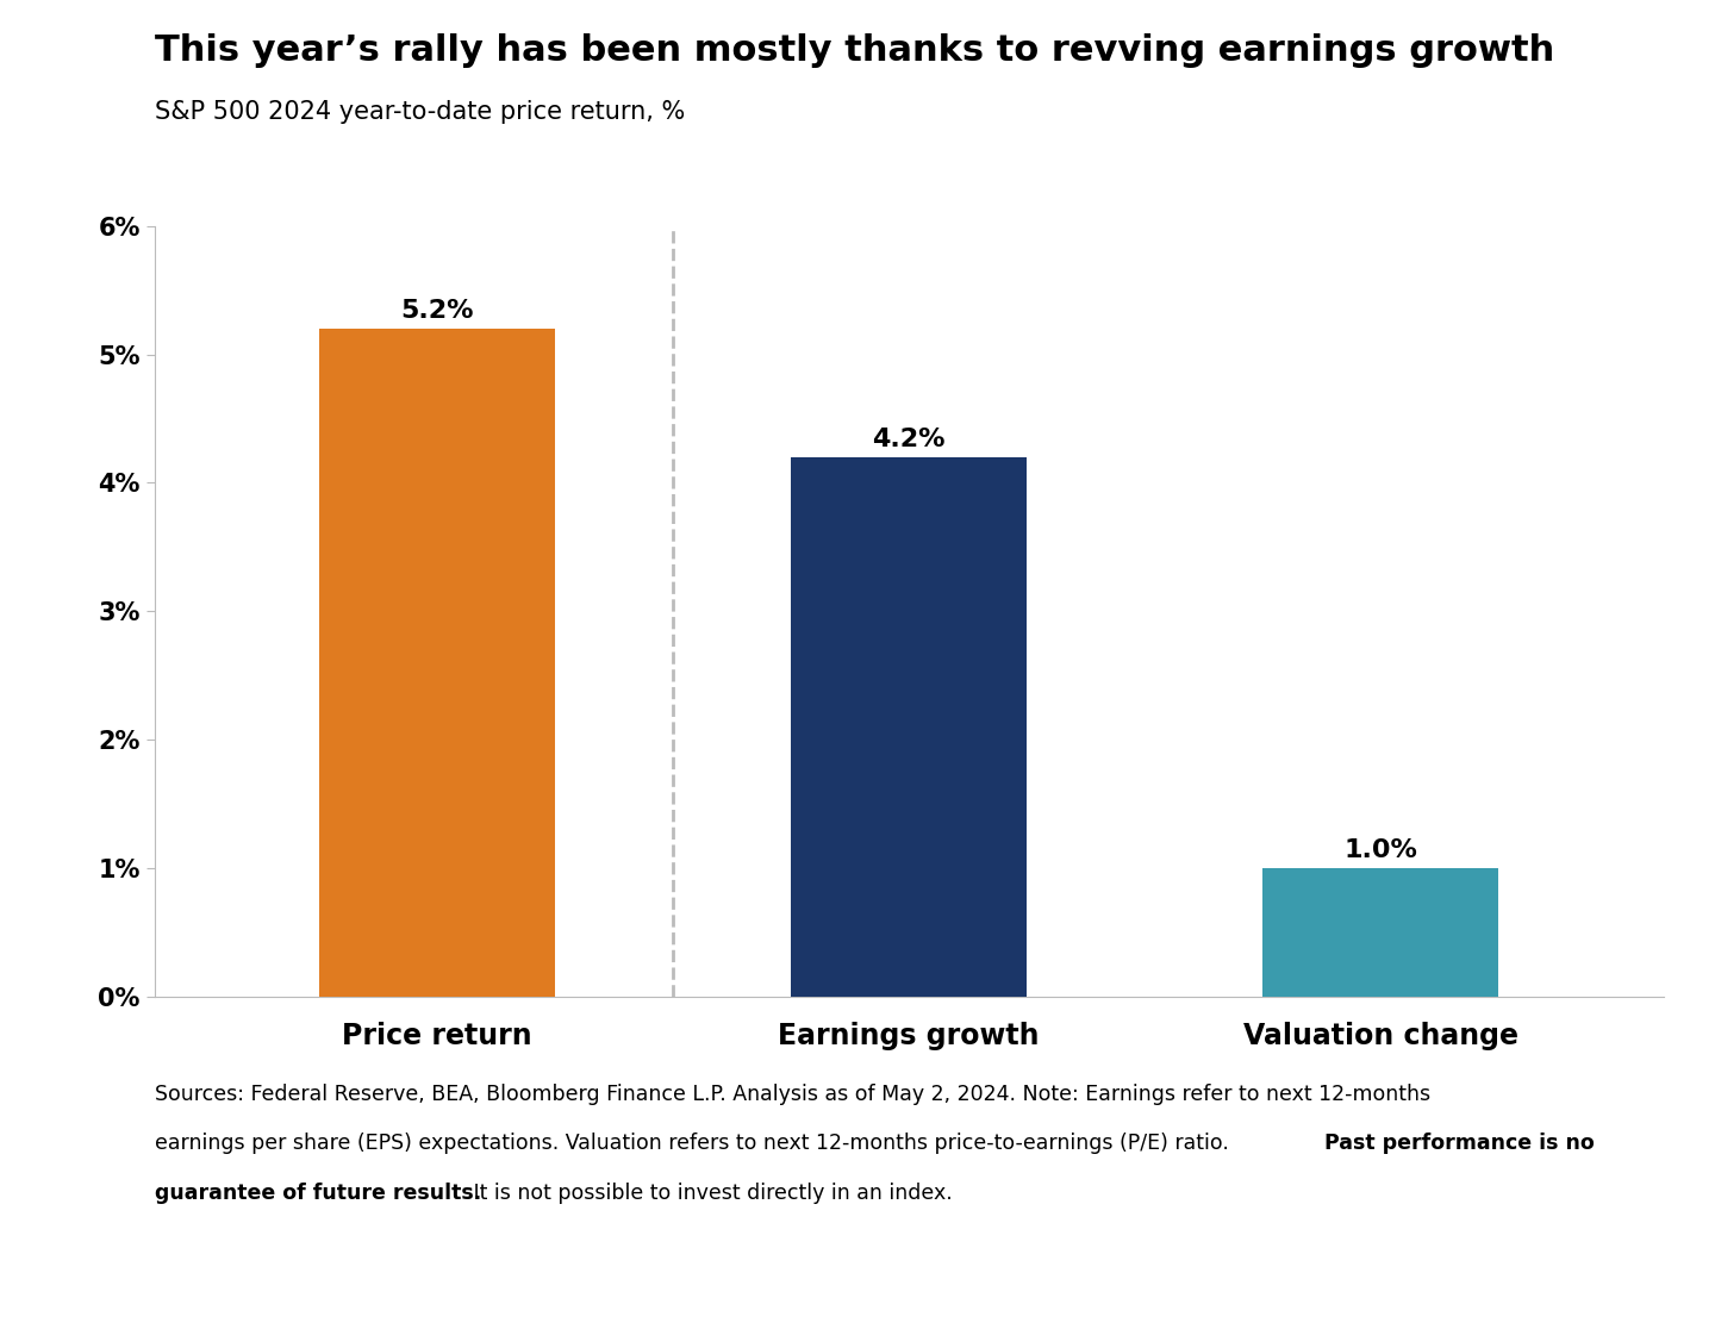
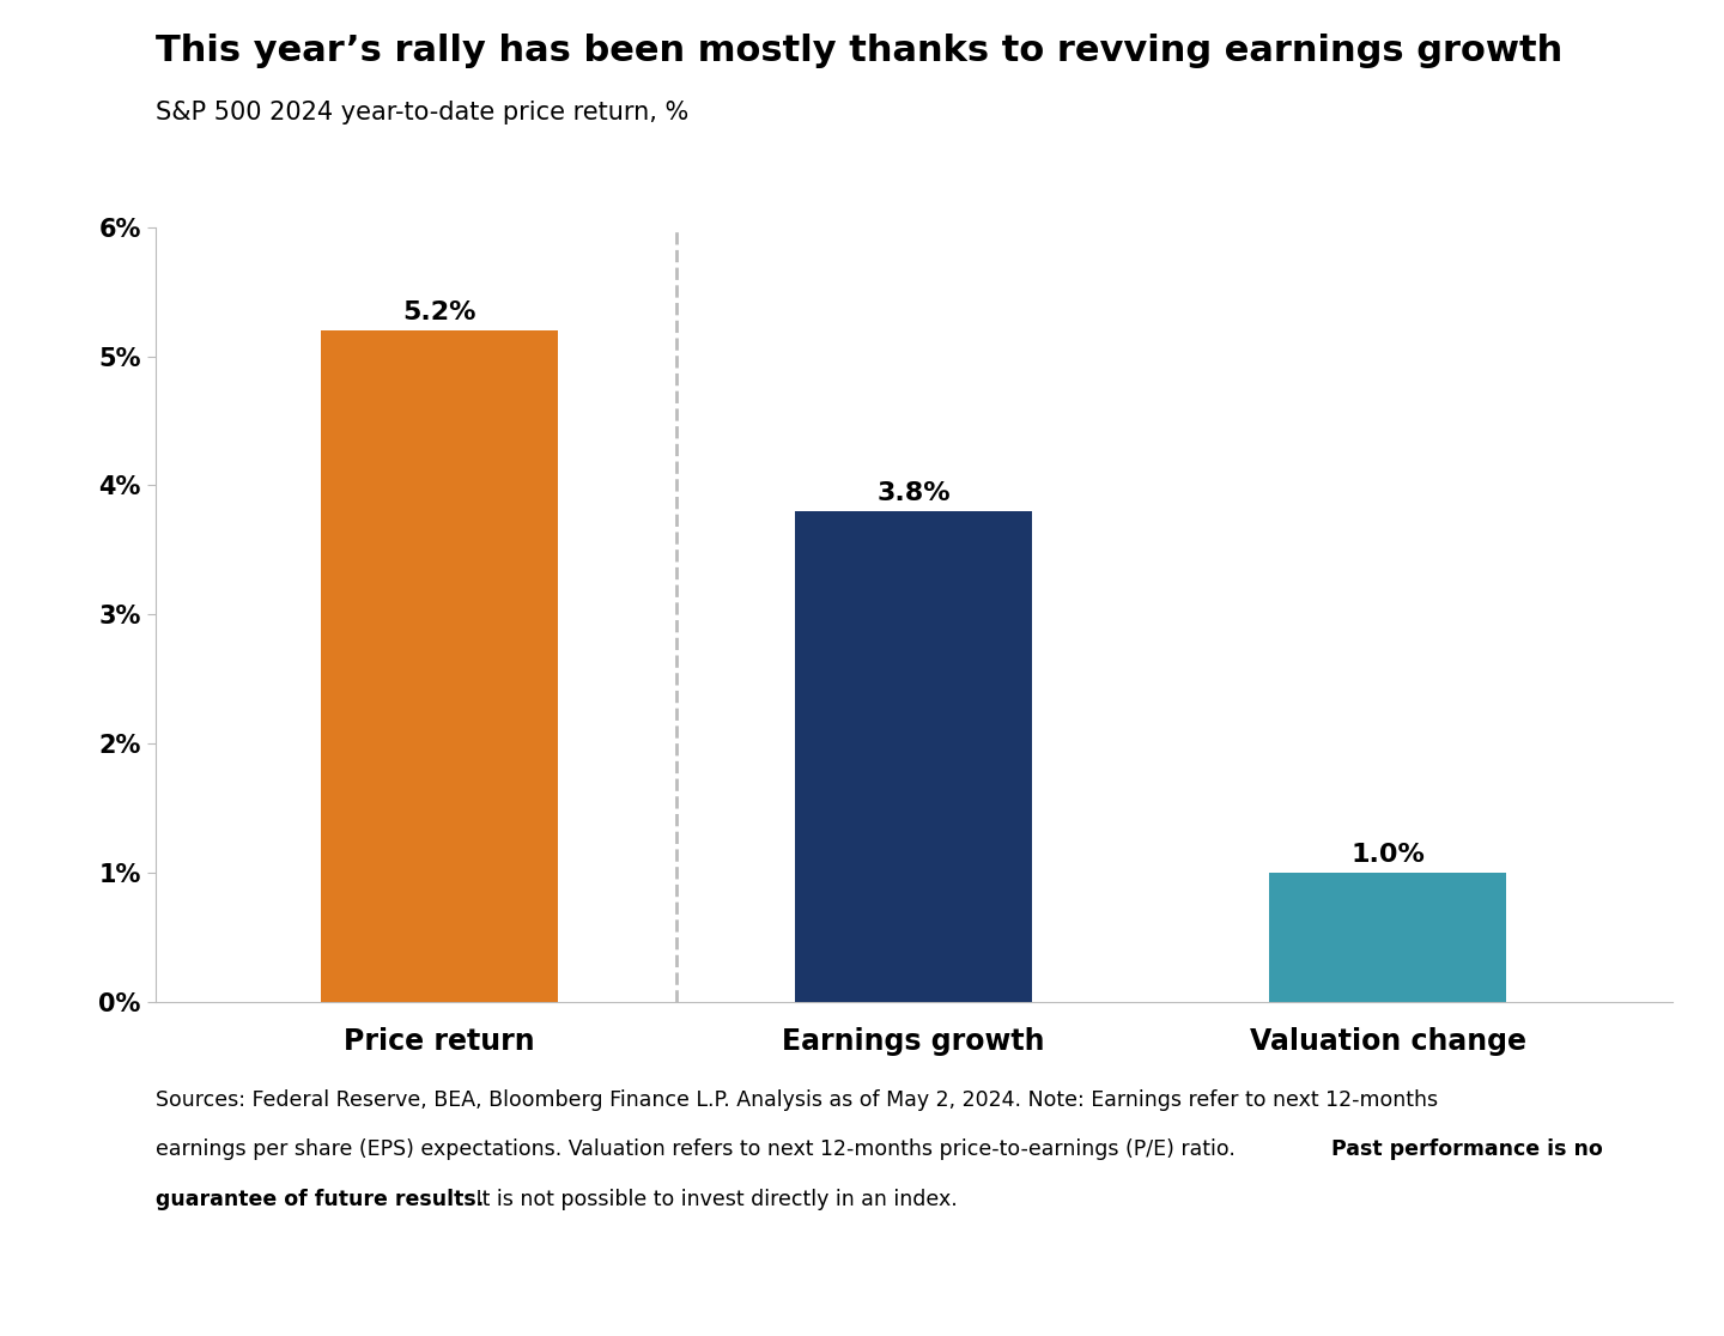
Earnings growth: 4.2% -> 3.8%
